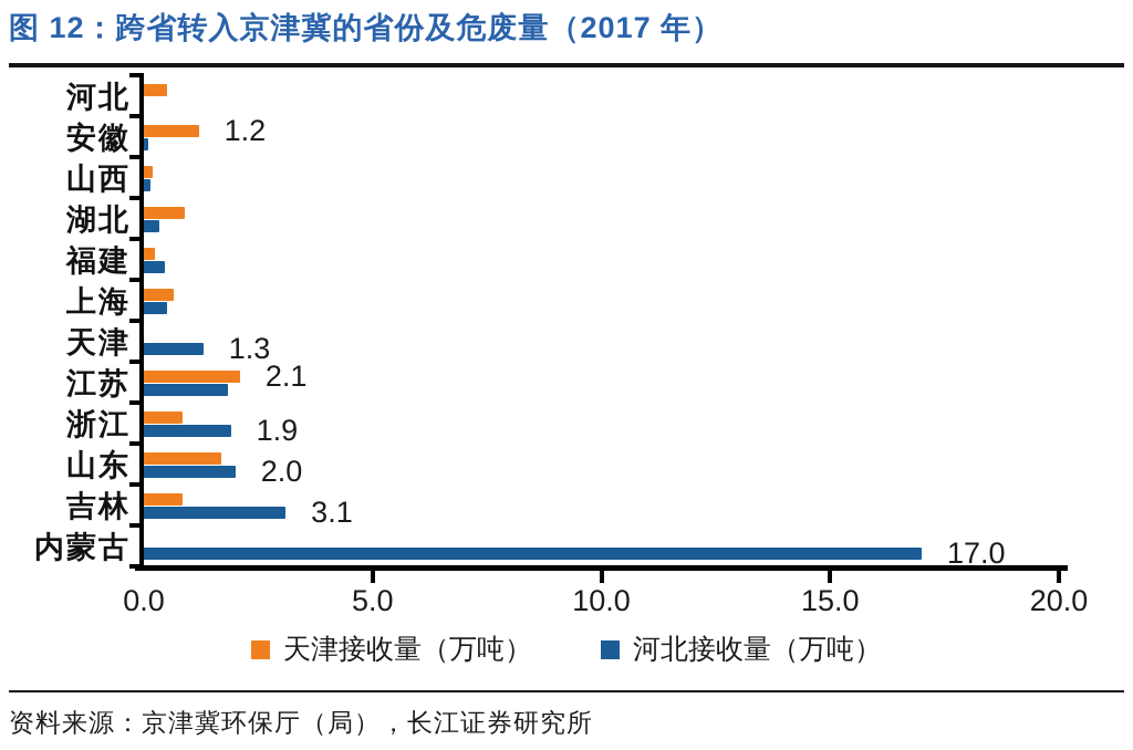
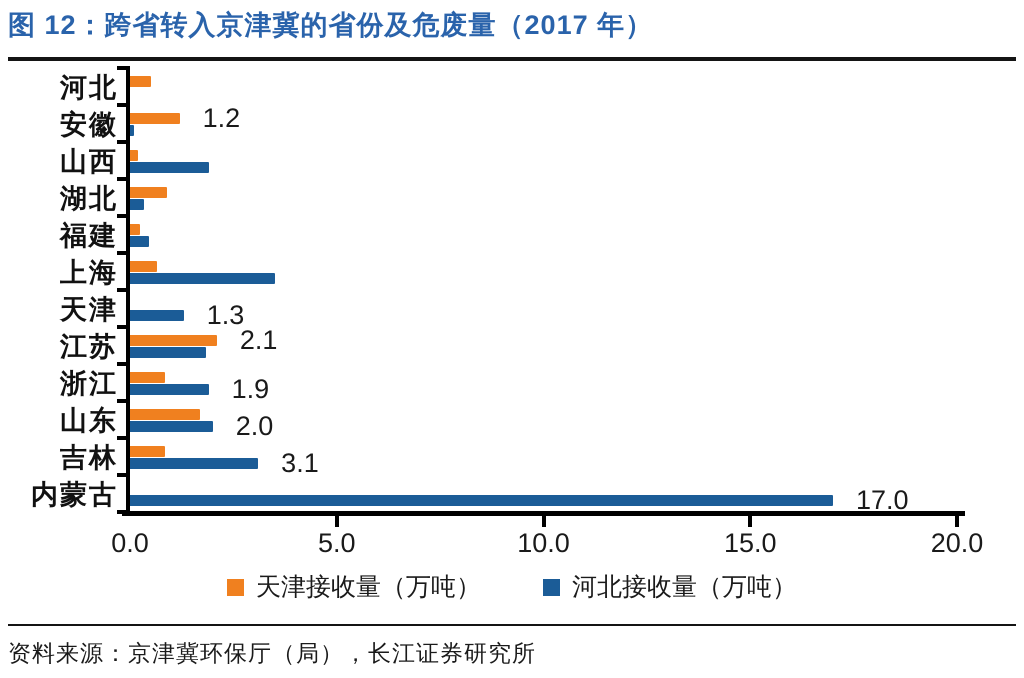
河北接收量（万吨）/山西: 0.1 -> 1.9
河北接收量（万吨）/上海: 0.5 -> 3.5
